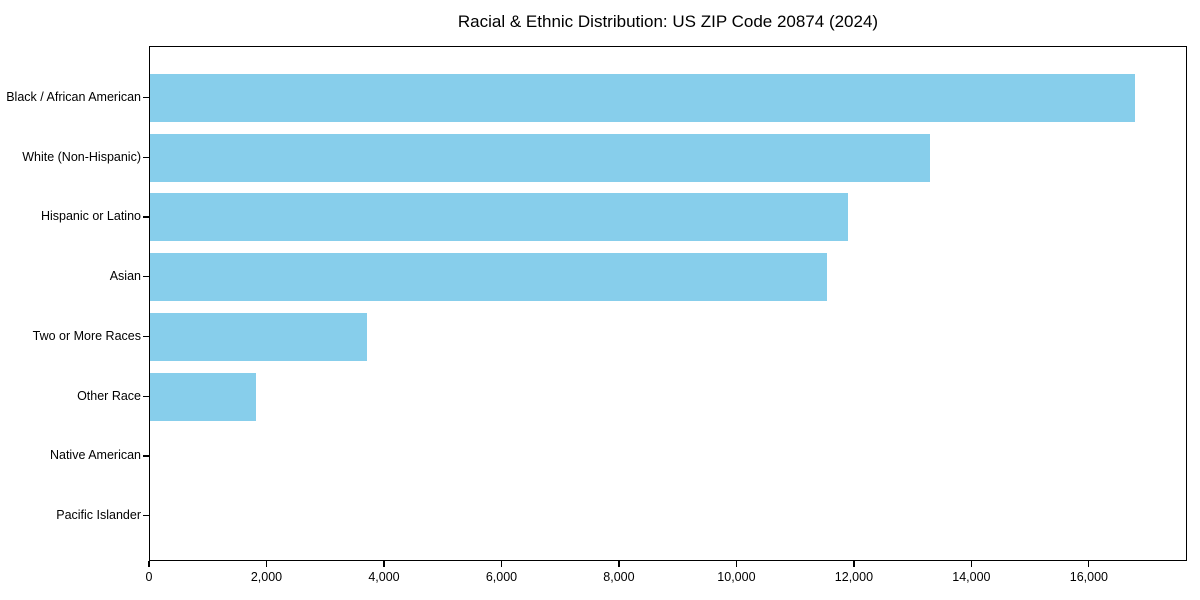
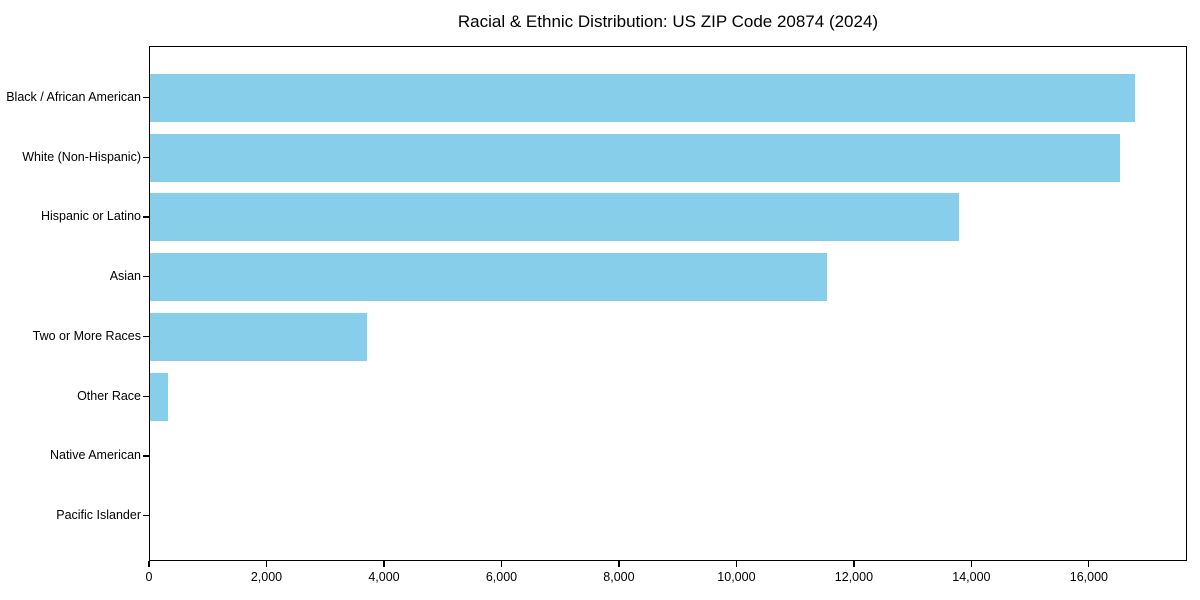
White (Non-Hispanic): 13300 -> 16600
Hispanic or Latino: 11900 -> 13800
Other Race: 1800 -> 300
